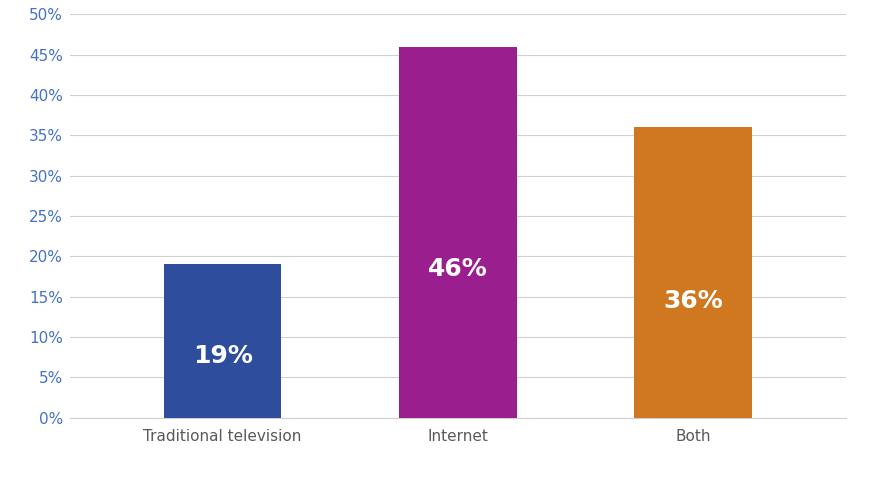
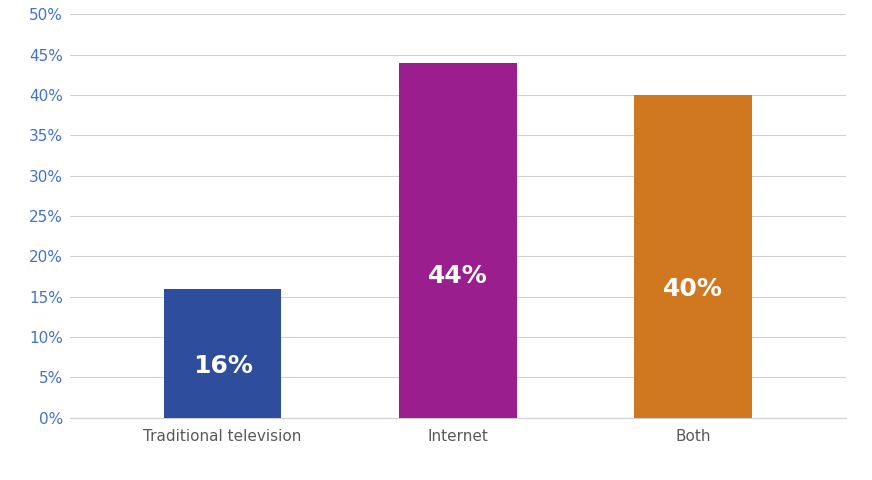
Traditional television: 19% -> 16%
Internet: 46% -> 44%
Both: 36% -> 40%
